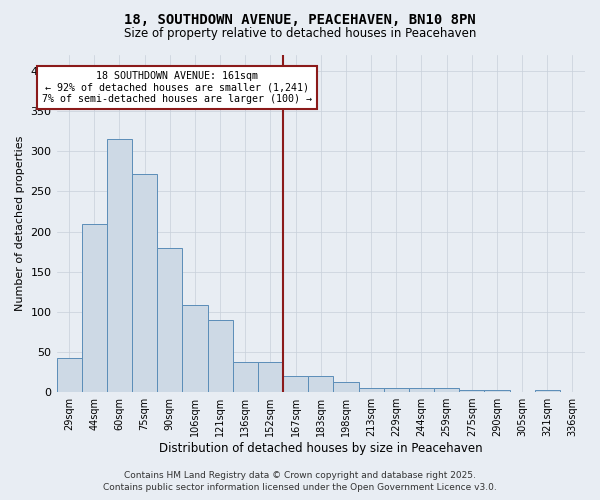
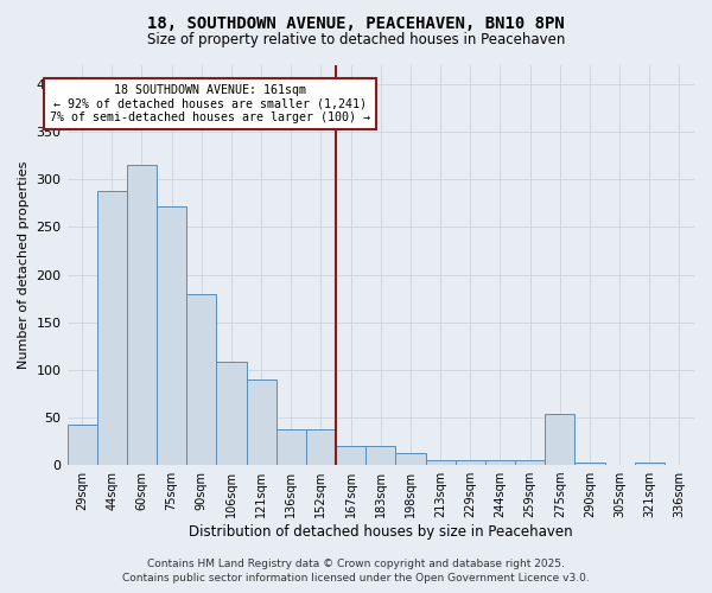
44sqm: 210 -> 288
275sqm: 3 -> 54
